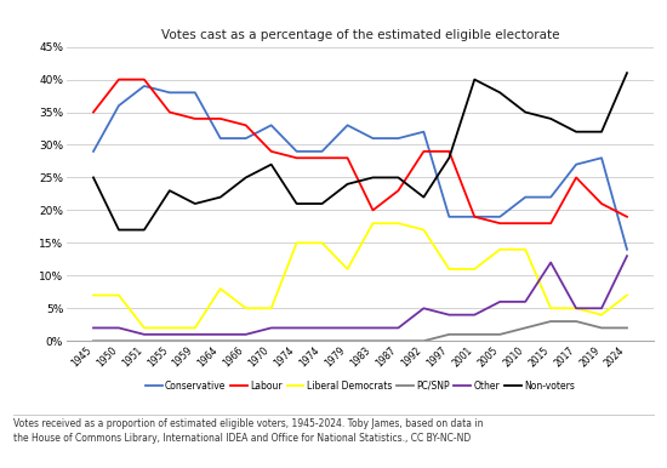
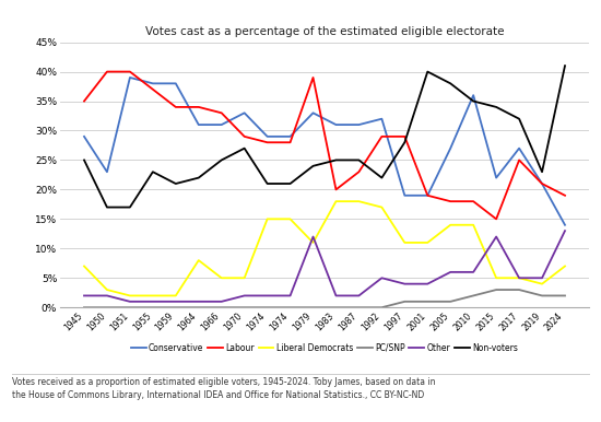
Conservative/1950: 36% -> 23%
Liberal Democrats/1950: 7% -> 3%
Labour/1955: 35% -> 37%
Labour/1979: 28% -> 39%
Other/1979: 2% -> 12%
Conservative/2005: 19% -> 27%
Conservative/2010: 22% -> 36%
Labour/2015: 18% -> 15%
Conservative/2019: 28% -> 21%
Non-voters/2019: 32% -> 23%
